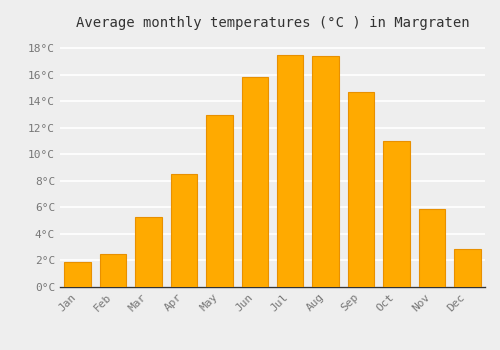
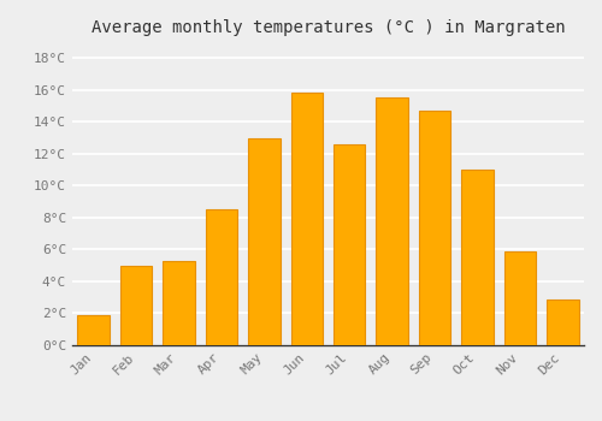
Feb: 2.5°C -> 5.0°C
Jul: 17.5°C -> 12.6°C
Aug: 17.4°C -> 15.5°C
